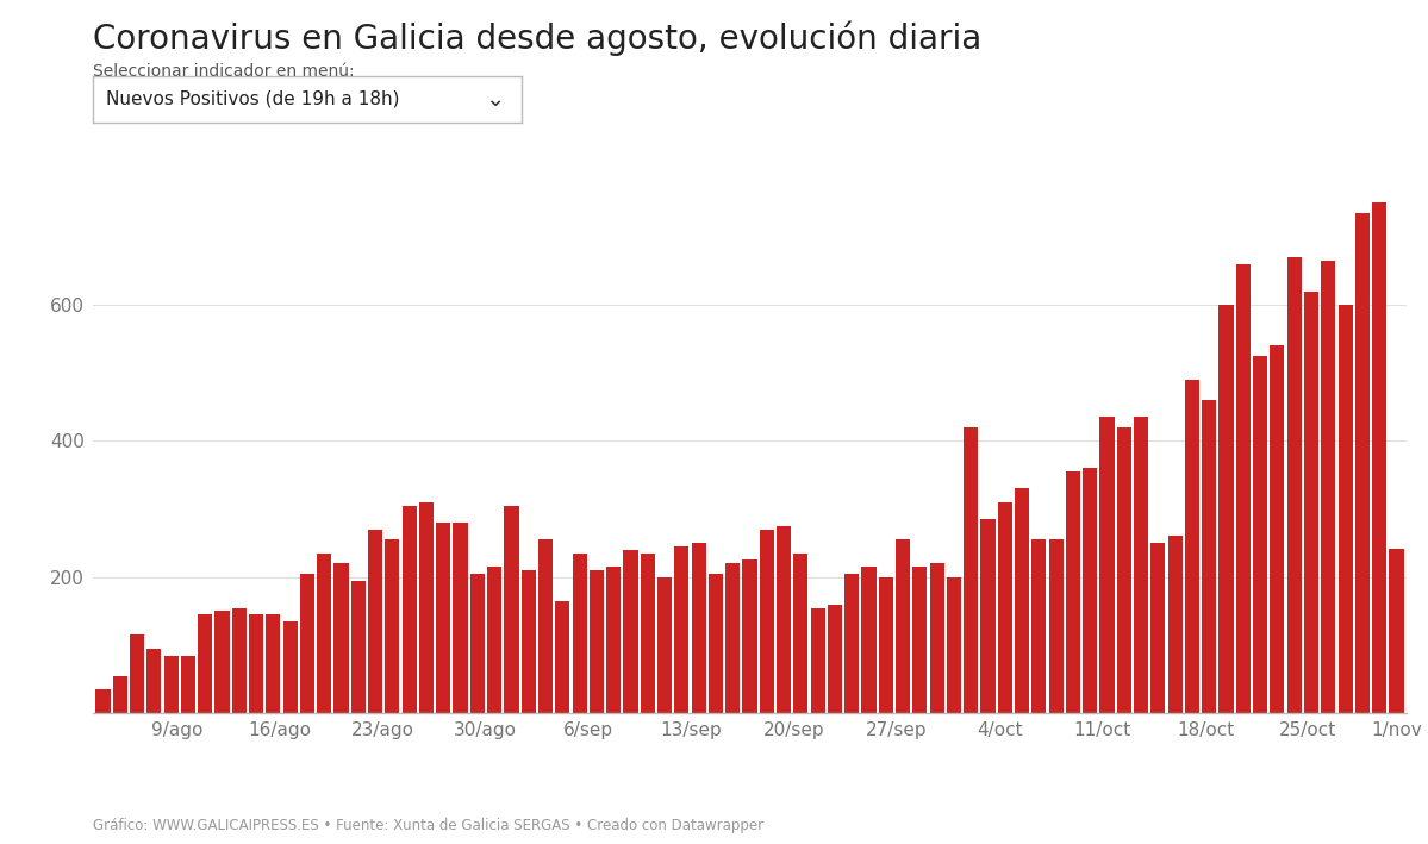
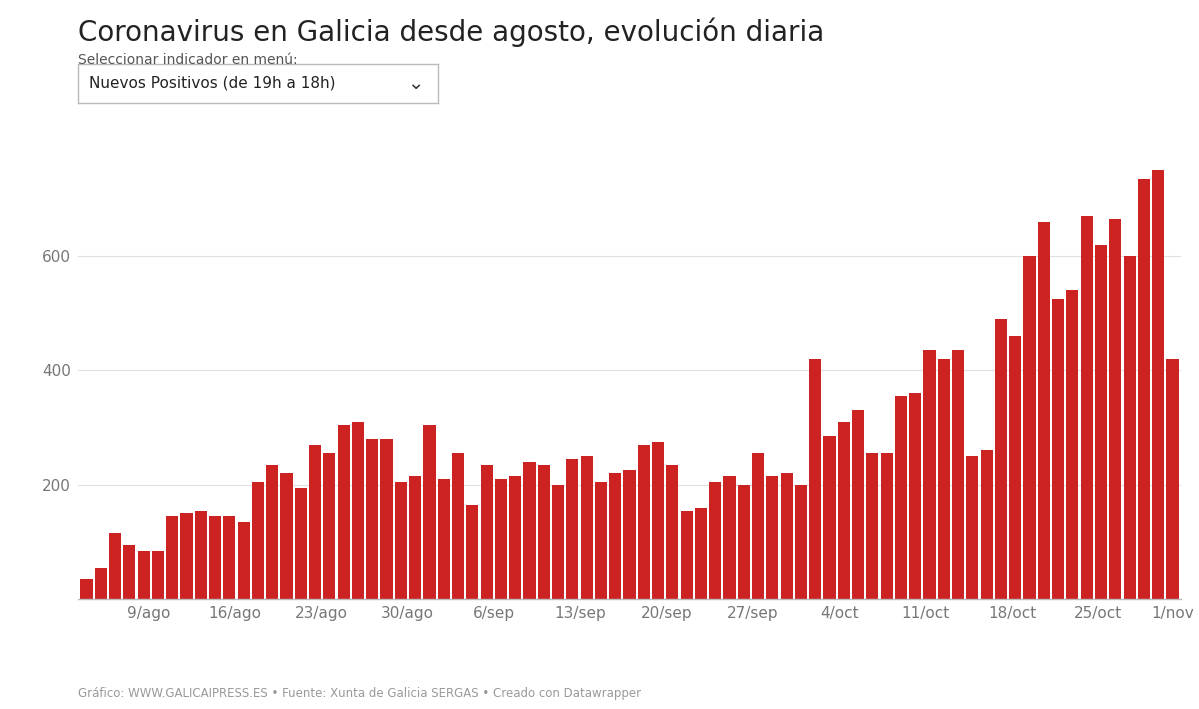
1/nov: 242 -> 420
